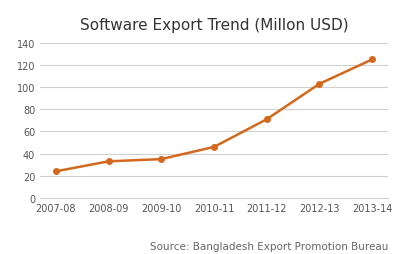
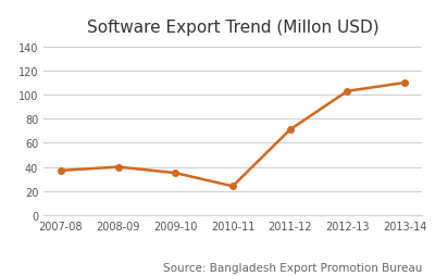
2007-08: 24 -> 37
2008-09: 33 -> 40
2010-11: 46 -> 24
2013-14: 125 -> 110
